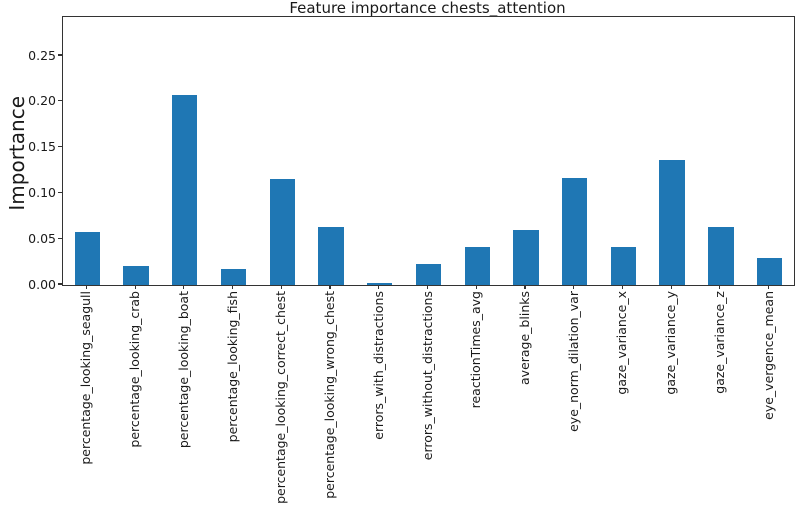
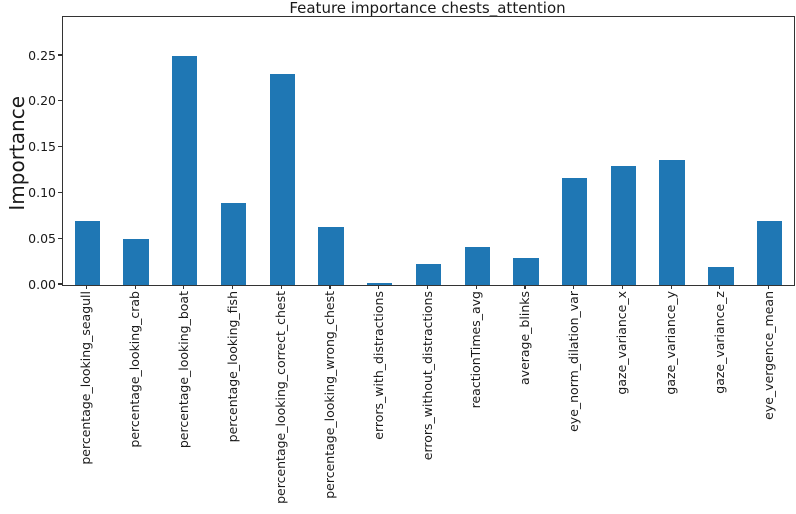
percentage_looking_seagull: 0.06 -> 0.07
percentage_looking_crab: 0.02 -> 0.05
percentage_looking_boat: 0.21 -> 0.25
percentage_looking_fish: 0.02 -> 0.09
percentage_looking_correct_chest: 0.12 -> 0.23
average_blinks: 0.06 -> 0.03
gaze_variance_x: 0.04 -> 0.13
gaze_variance_z: 0.06 -> 0.02
eye_vergence_mean: 0.03 -> 0.07
